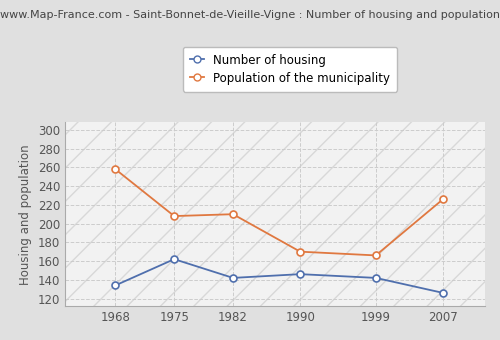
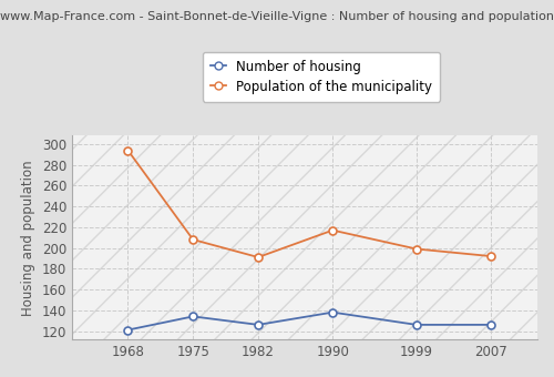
Number of housing/1968: 134 -> 121
Population of the municipality/1968: 258 -> 294
Number of housing/1975: 162 -> 134
Number of housing/1982: 142 -> 126
Population of the municipality/1982: 210 -> 191
Number of housing/1990: 146 -> 138
Population of the municipality/1990: 170 -> 217
Number of housing/1999: 142 -> 126
Population of the municipality/1999: 166 -> 199
Population of the municipality/2007: 226 -> 192
